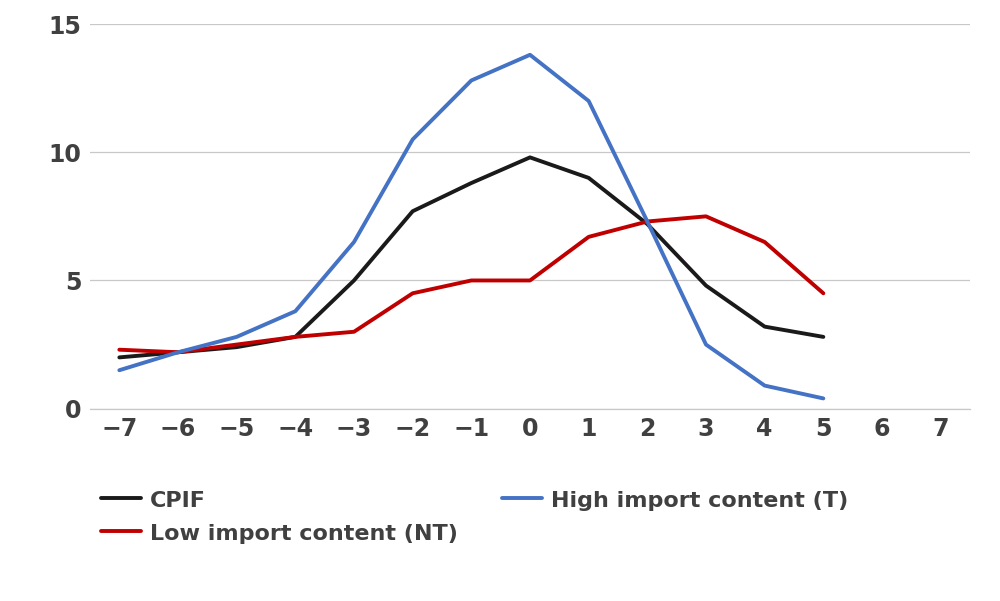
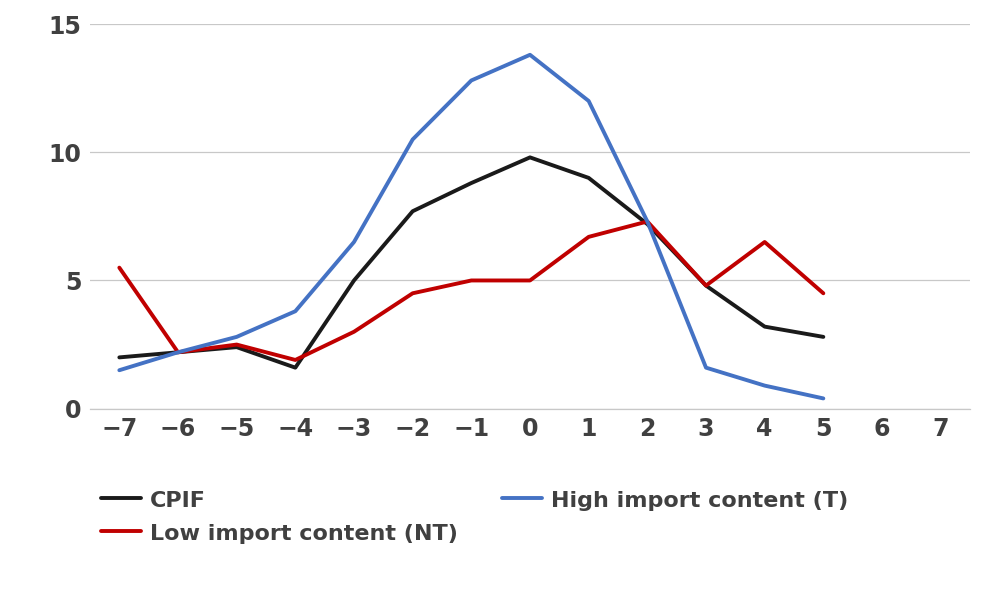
Low import content (NT)/−7: 2.3 -> 5.5
CPIF/−4: 2.8 -> 1.6
Low import content (NT)/−4: 2.8 -> 1.9
Low import content (NT)/3: 7.5 -> 4.8
High import content (T)/3: 2.5 -> 1.6
